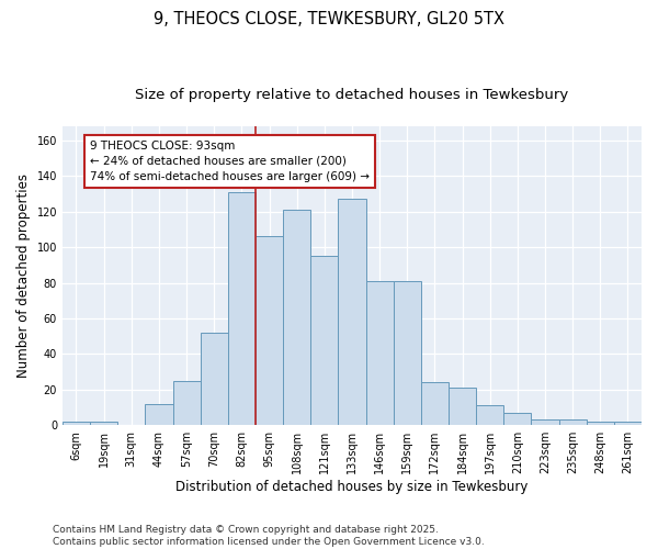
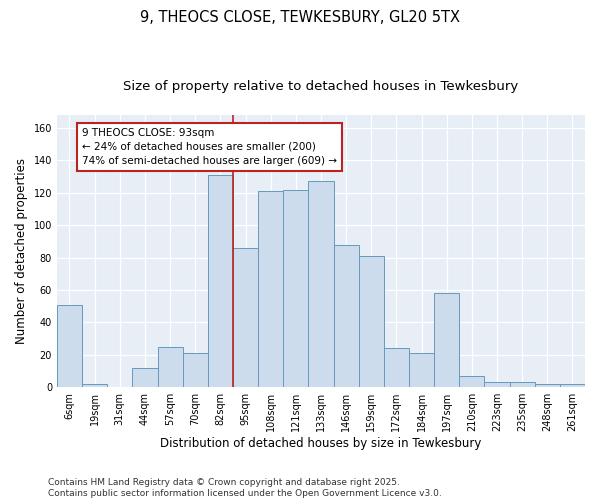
6sqm: 2 -> 51
70sqm: 52 -> 21
95sqm: 106 -> 86
121sqm: 95 -> 122
146sqm: 81 -> 88
197sqm: 11 -> 58
